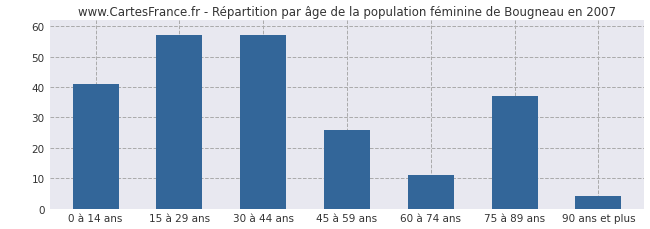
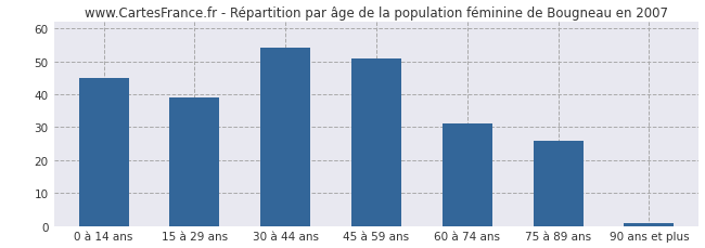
0 à 14 ans: 41 -> 45
15 à 29 ans: 57 -> 39
30 à 44 ans: 57 -> 54
45 à 59 ans: 26 -> 51
60 à 74 ans: 11 -> 31
75 à 89 ans: 37 -> 26
90 ans et plus: 4 -> 1
